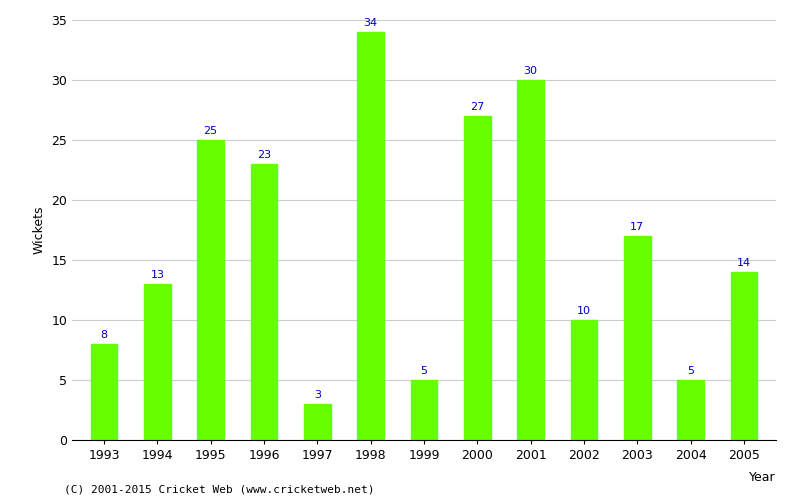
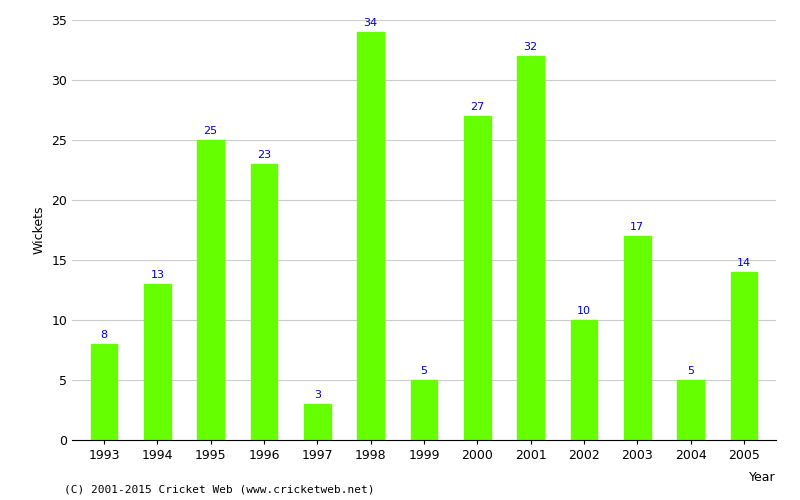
2001: 30 -> 32
